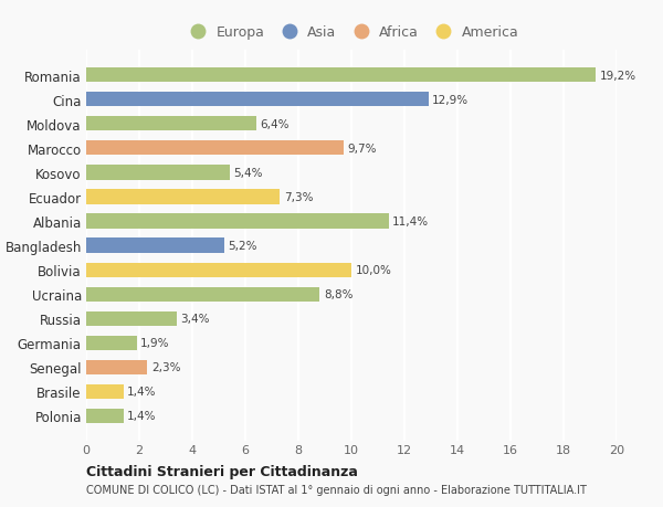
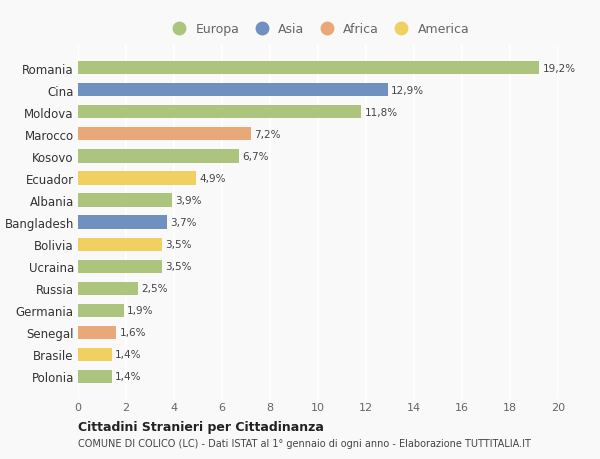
Moldova: 6,4% -> 11,8%
Marocco: 9,7% -> 7,2%
Kosovo: 5,4% -> 6,7%
Ecuador: 7,3% -> 4,9%
Albania: 11,4% -> 3,9%
Bangladesh: 5,2% -> 3,7%
Bolivia: 10,0% -> 3,5%
Ucraina: 8,8% -> 3,5%
Russia: 3,4% -> 2,5%
Senegal: 2,3% -> 1,6%
